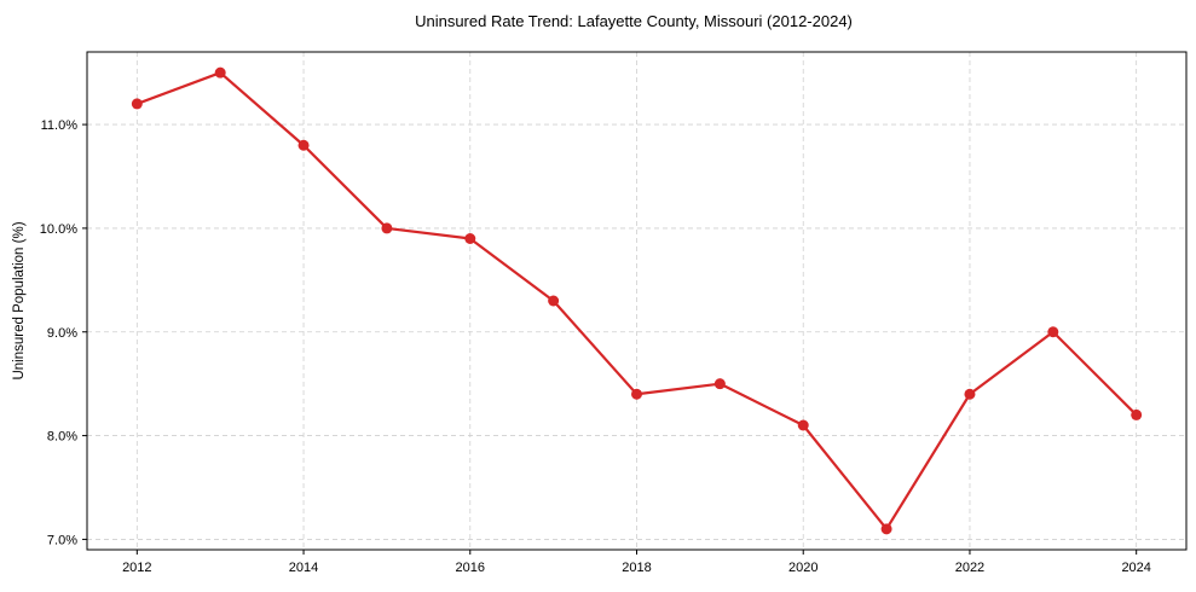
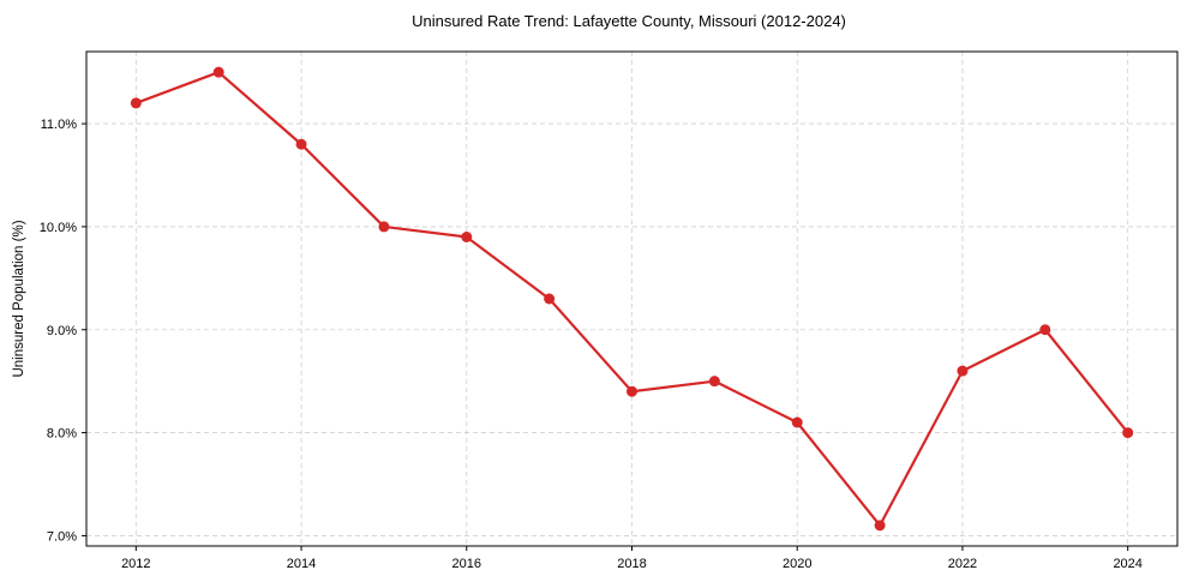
2022: 8.4% -> 8.6%
2024: 8.2% -> 8.0%
